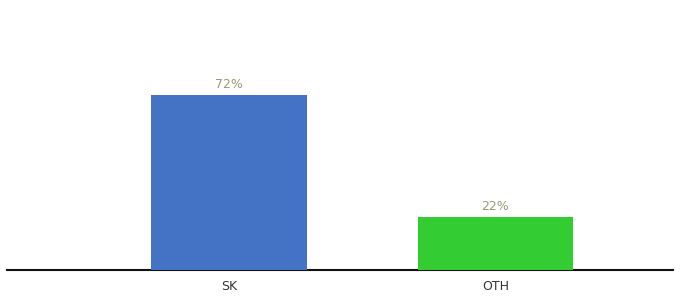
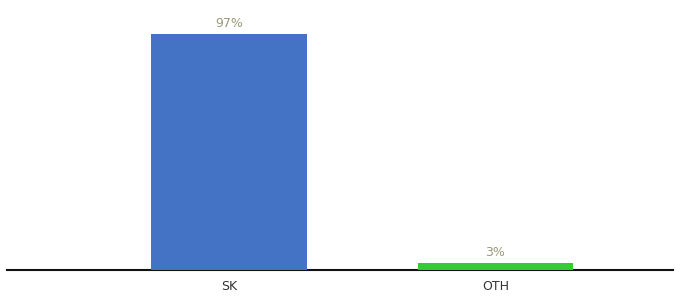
SK: 72% -> 97%
OTH: 22% -> 3%
